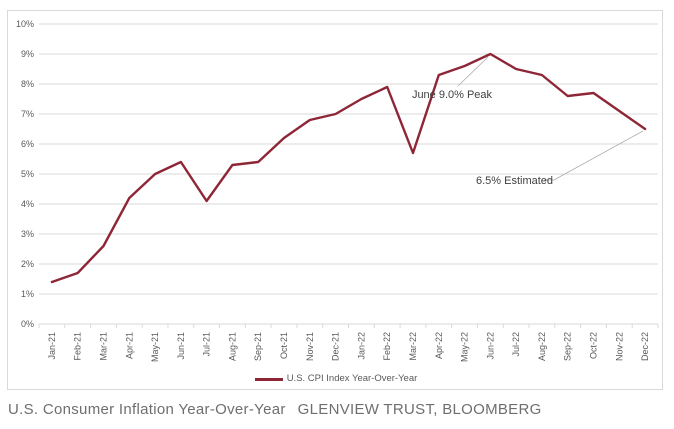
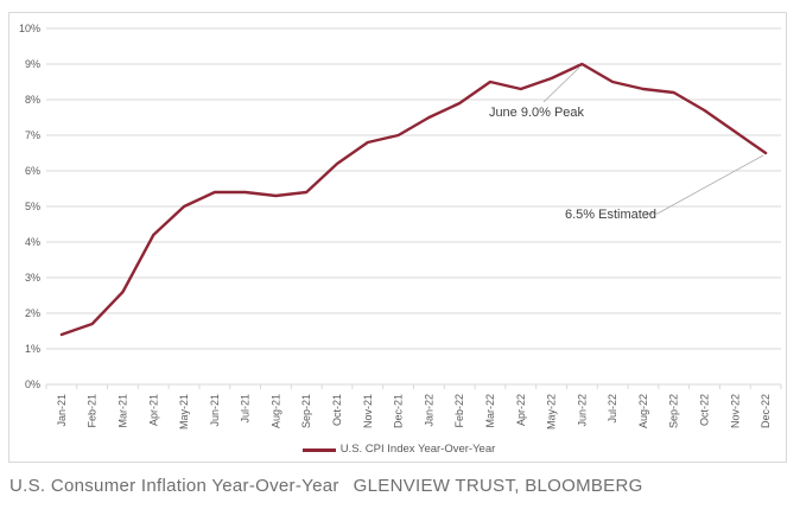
Jul-21: 4.1% -> 5.4%
Mar-22: 5.7% -> 8.5%
Sep-22: 7.6% -> 8.2%
